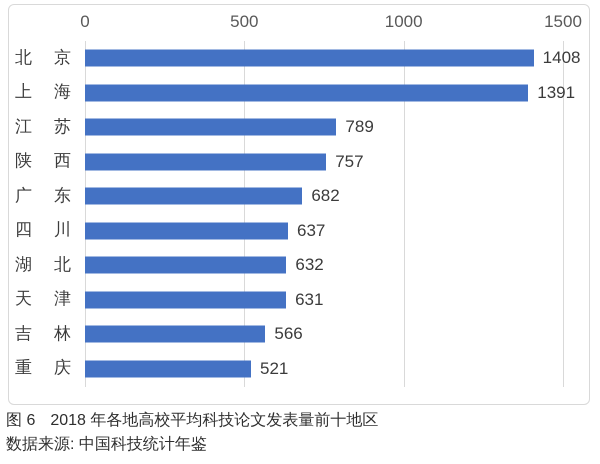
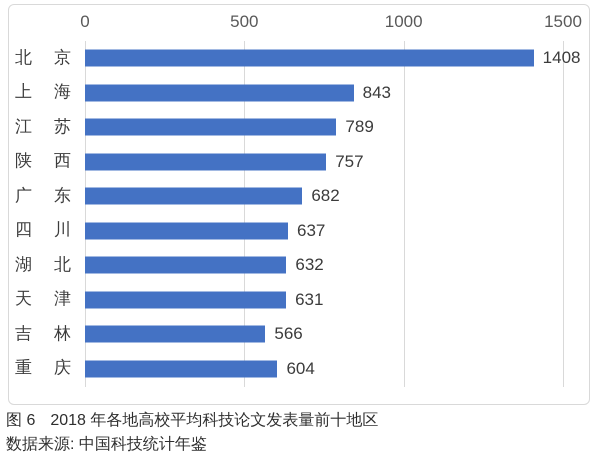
上海: 1391 -> 843
重庆: 521 -> 604
